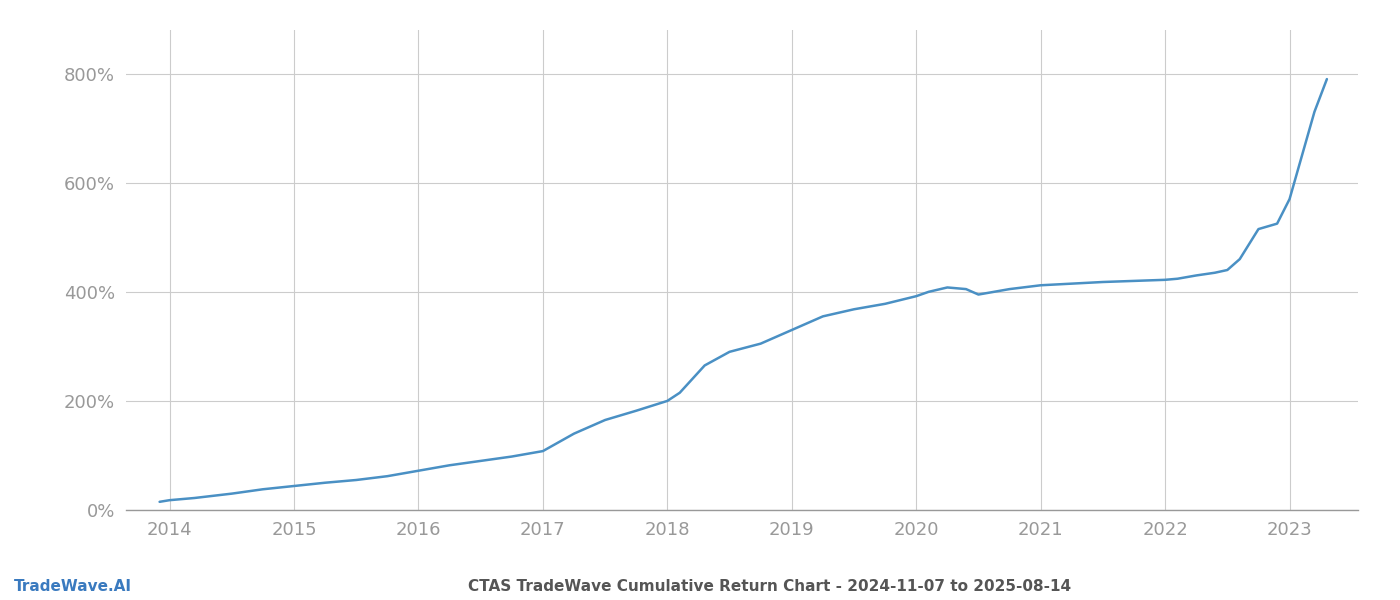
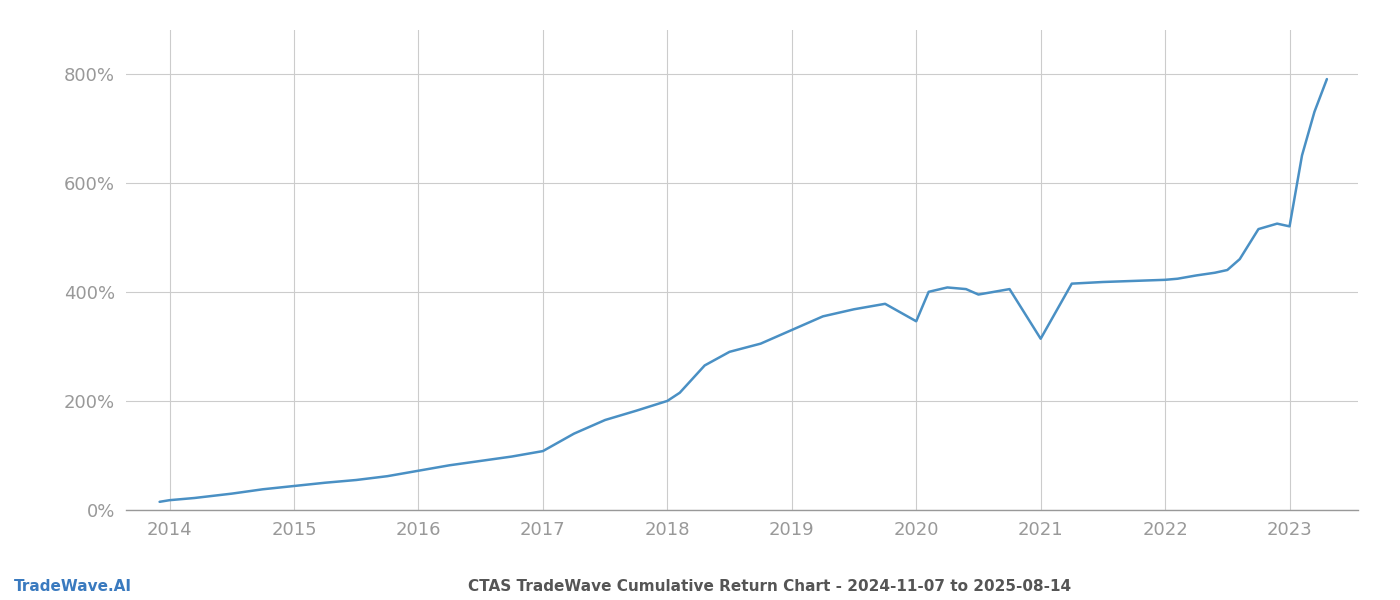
2020: 392% -> 346%
2021: 412% -> 314%
2023: 570% -> 520%
